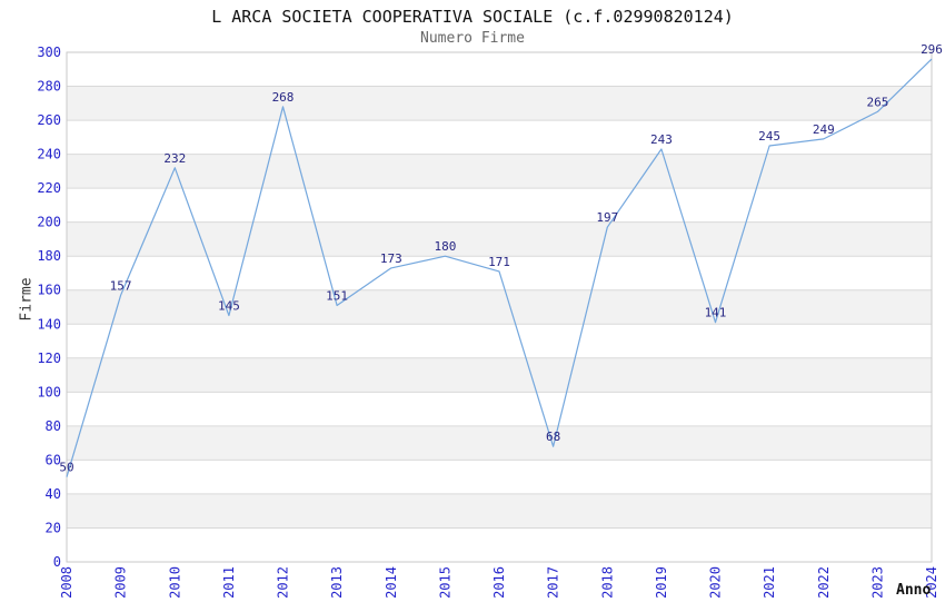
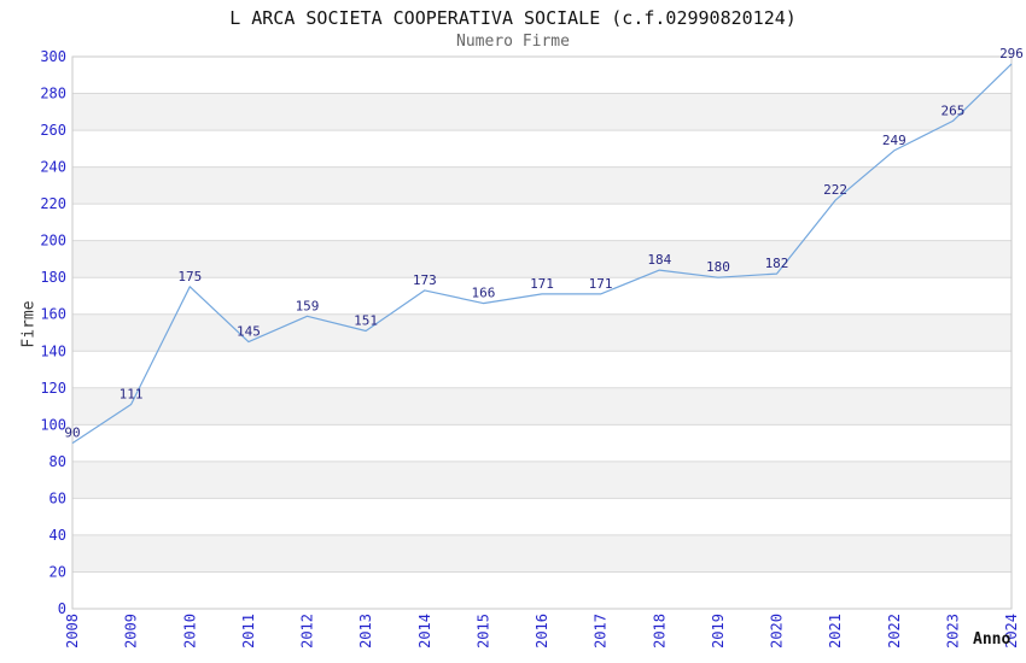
2008: 50 -> 90
2009: 157 -> 111
2010: 232 -> 175
2012: 268 -> 159
2015: 180 -> 166
2017: 68 -> 171
2018: 197 -> 184
2019: 243 -> 180
2020: 141 -> 182
2021: 245 -> 222
